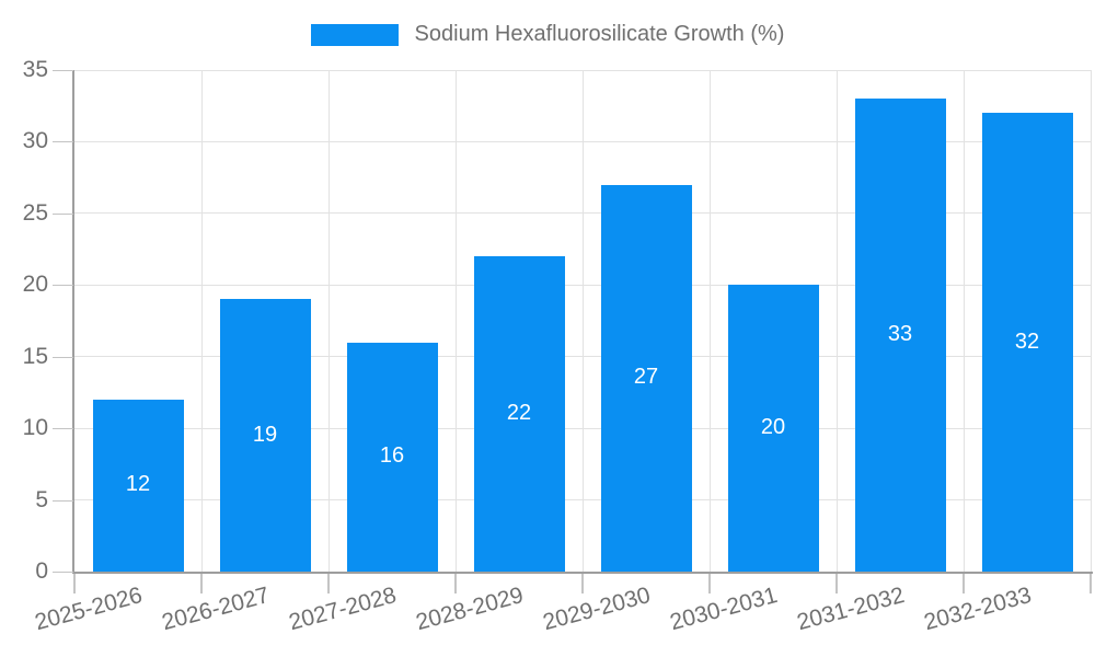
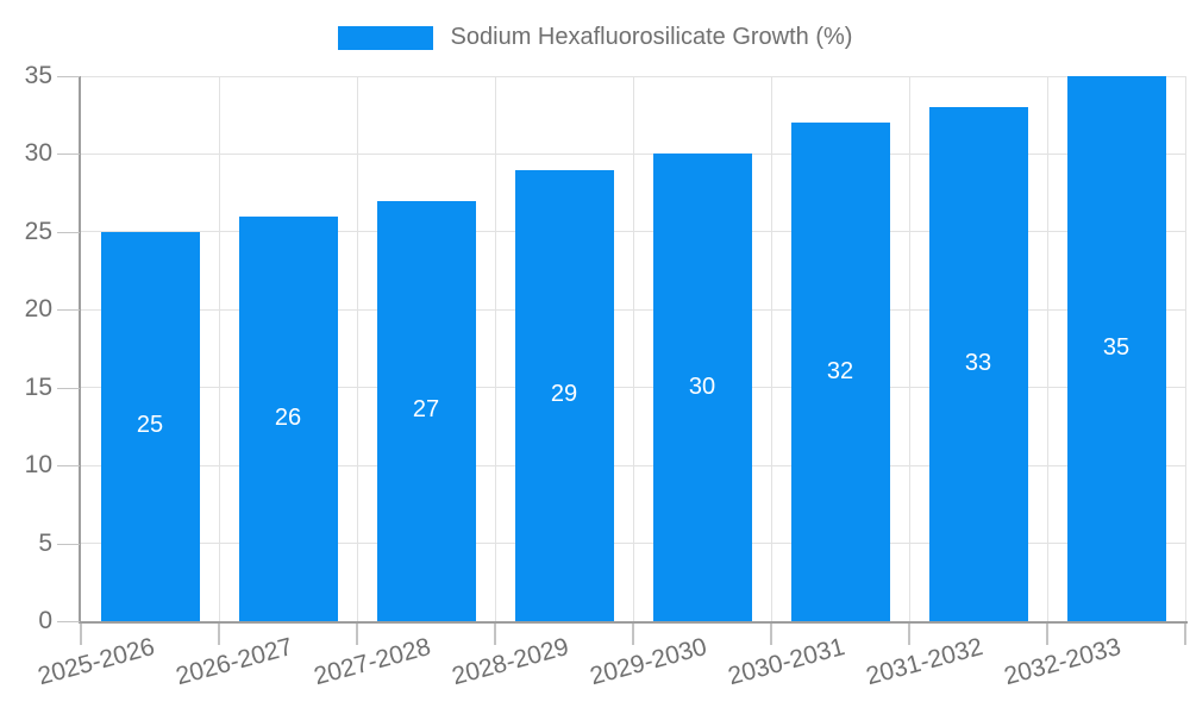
2025-2026: 12 -> 25
2026-2027: 19 -> 26
2027-2028: 16 -> 27
2028-2029: 22 -> 29
2029-2030: 27 -> 30
2030-2031: 20 -> 32
2032-2033: 32 -> 35
